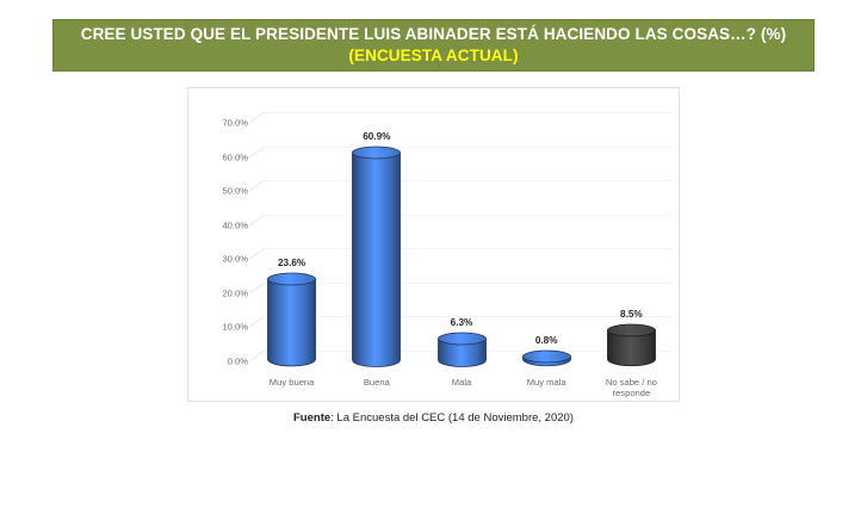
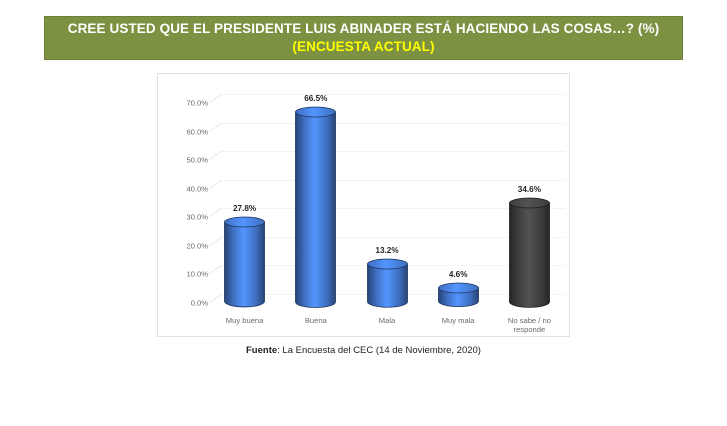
Muy buena: 23.6% -> 27.8%
Buena: 60.9% -> 66.5%
Mala: 6.3% -> 13.2%
Muy mala: 0.8% -> 4.6%
No sabe / no responde: 8.5% -> 34.6%
